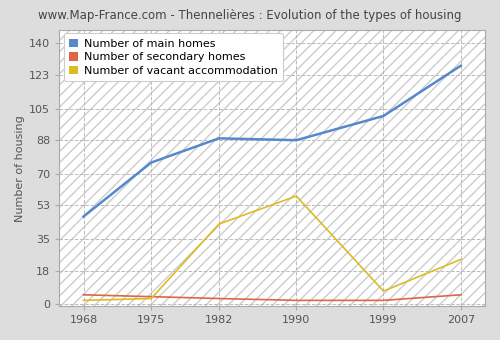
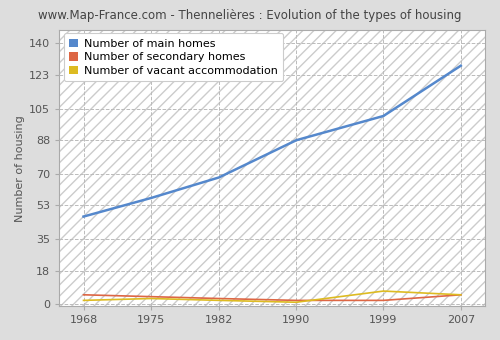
Number of main homes/1975: 76 -> 57
Number of main homes/1982: 89 -> 68
Number of vacant accommodation/1982: 43 -> 2
Number of vacant accommodation/1990: 58 -> 1
Number of vacant accommodation/2007: 24 -> 5
